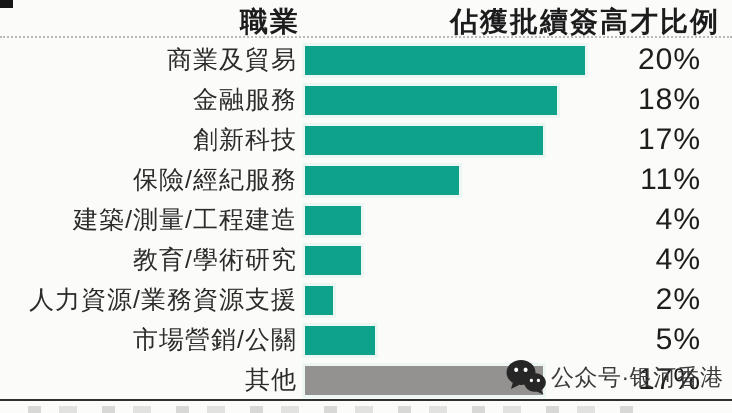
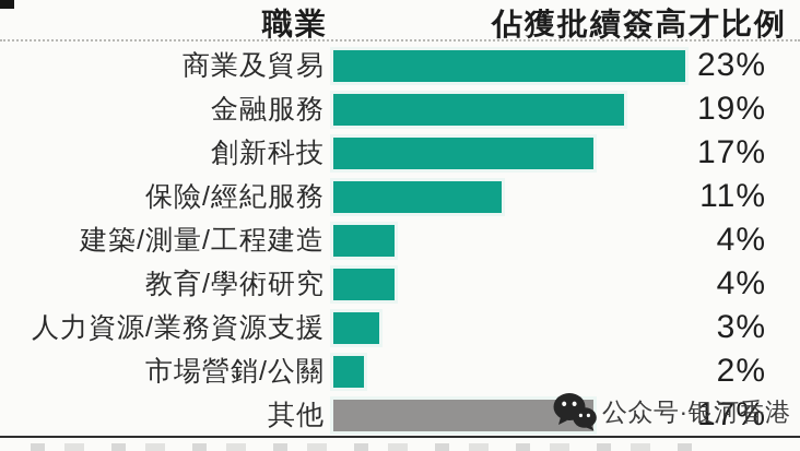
商業及貿易: 20% -> 23%
金融服務: 18% -> 19%
人力資源/業務資源支援: 2% -> 3%
市場營銷/公關: 5% -> 2%
